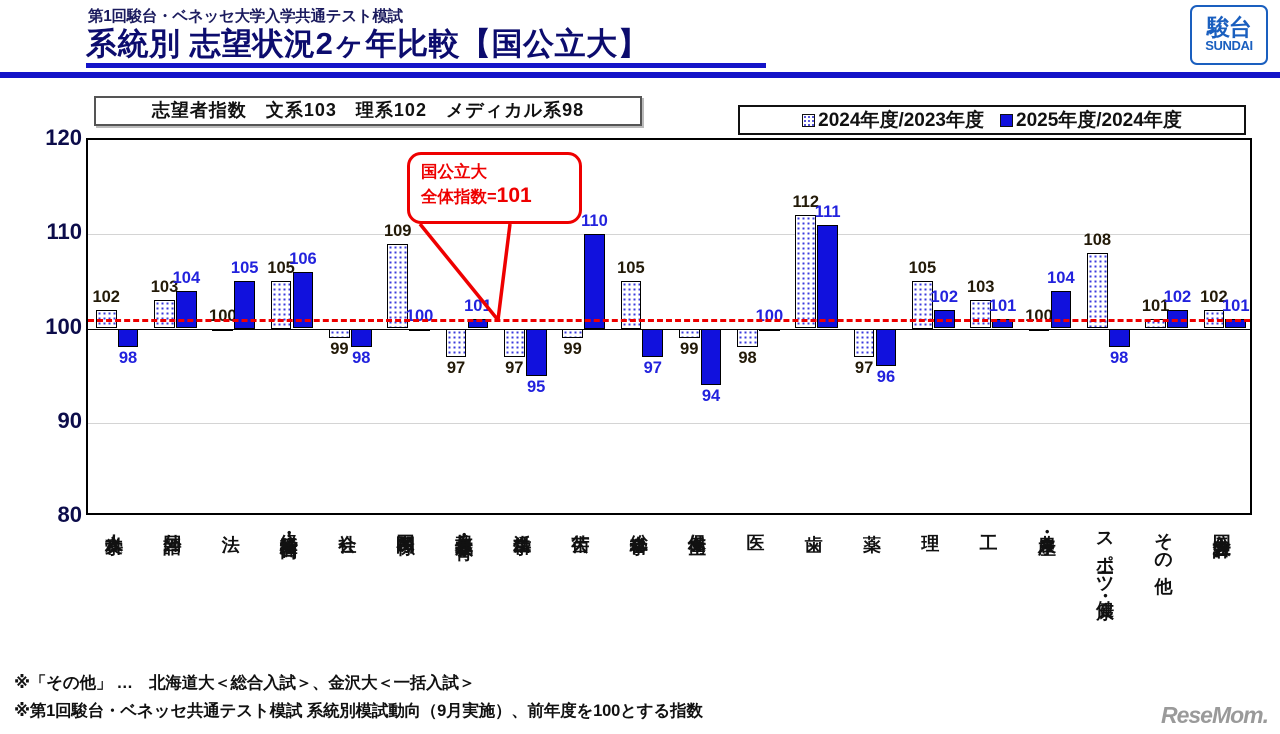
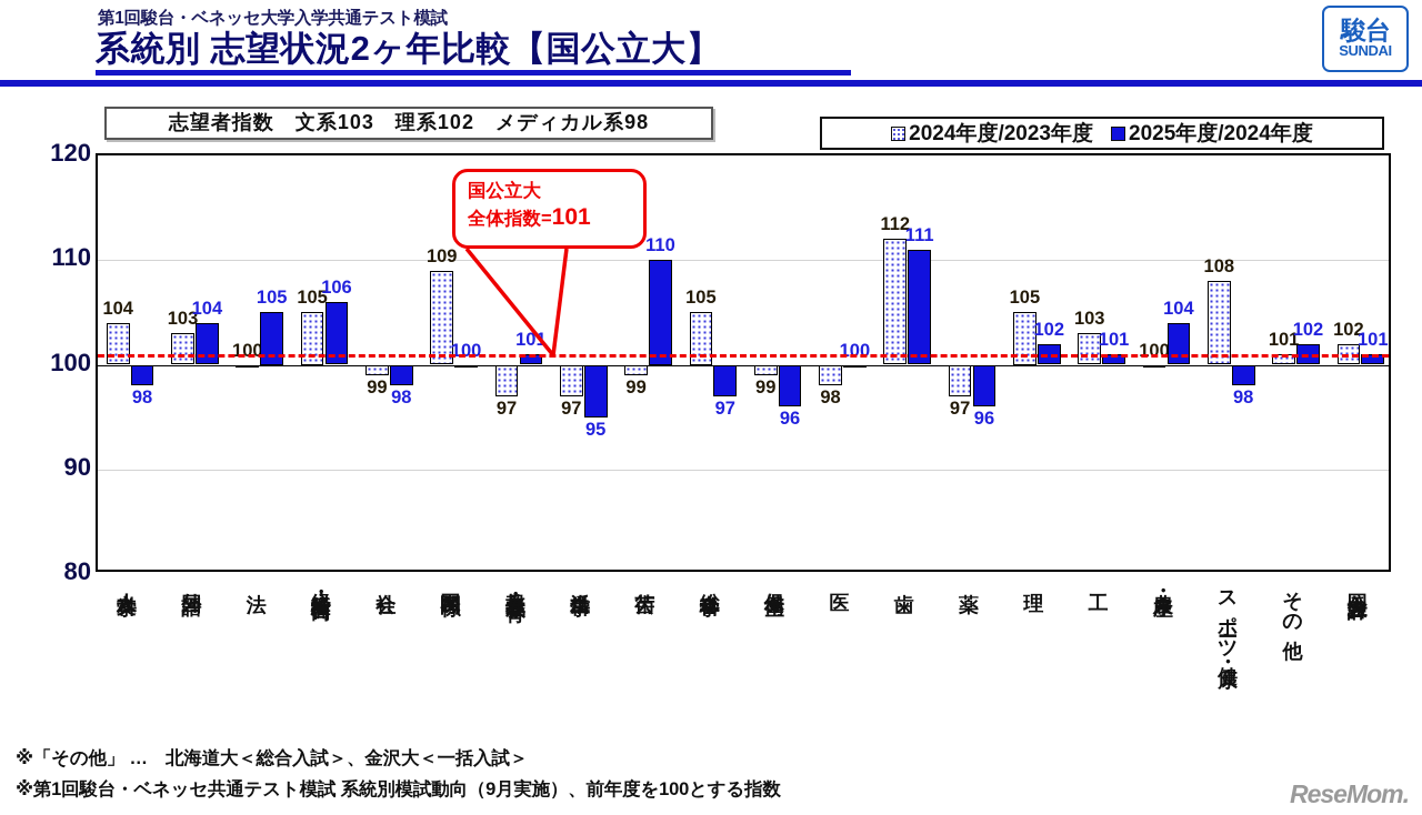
2024年度/2023年度/人文科学: 102 -> 104
2025年度/2024年度/保健衛生: 94 -> 96
